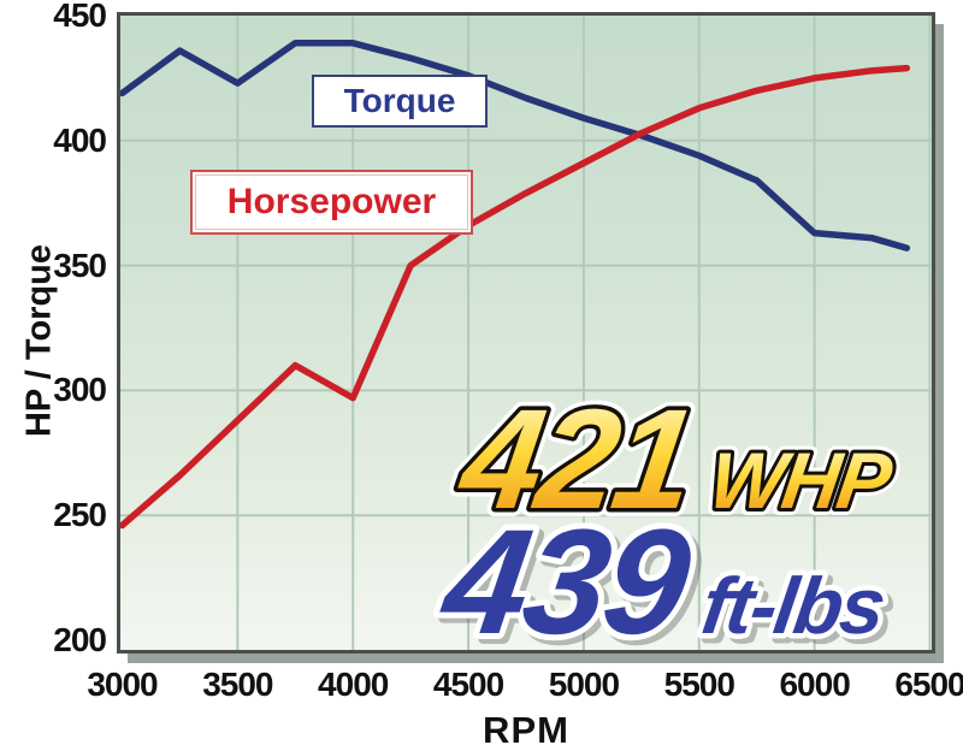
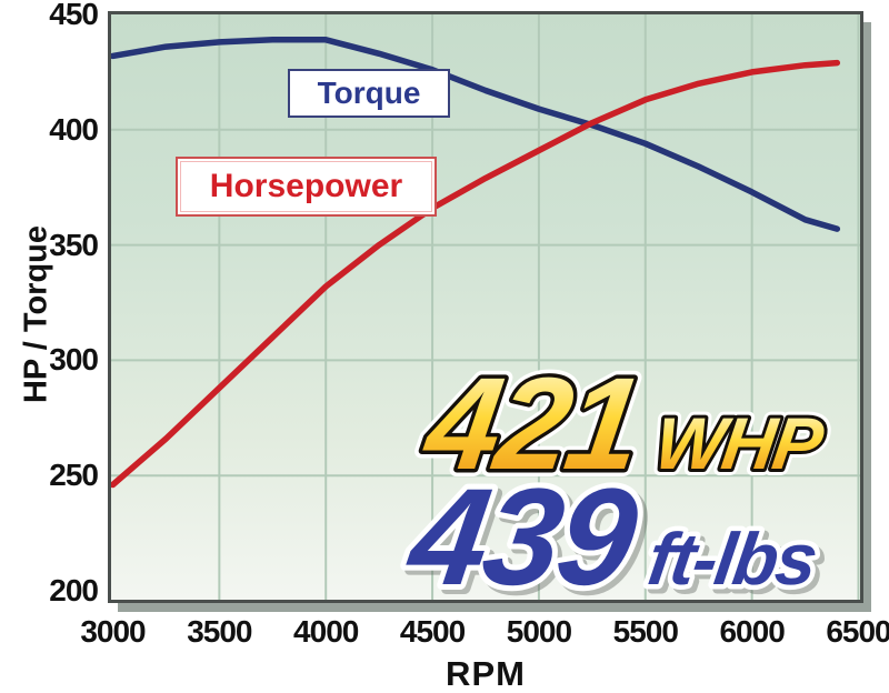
Torque/3000: 419 -> 432
Torque/3500: 423 -> 438
Horsepower/4000: 297 -> 332
Torque/6000: 363 -> 373
